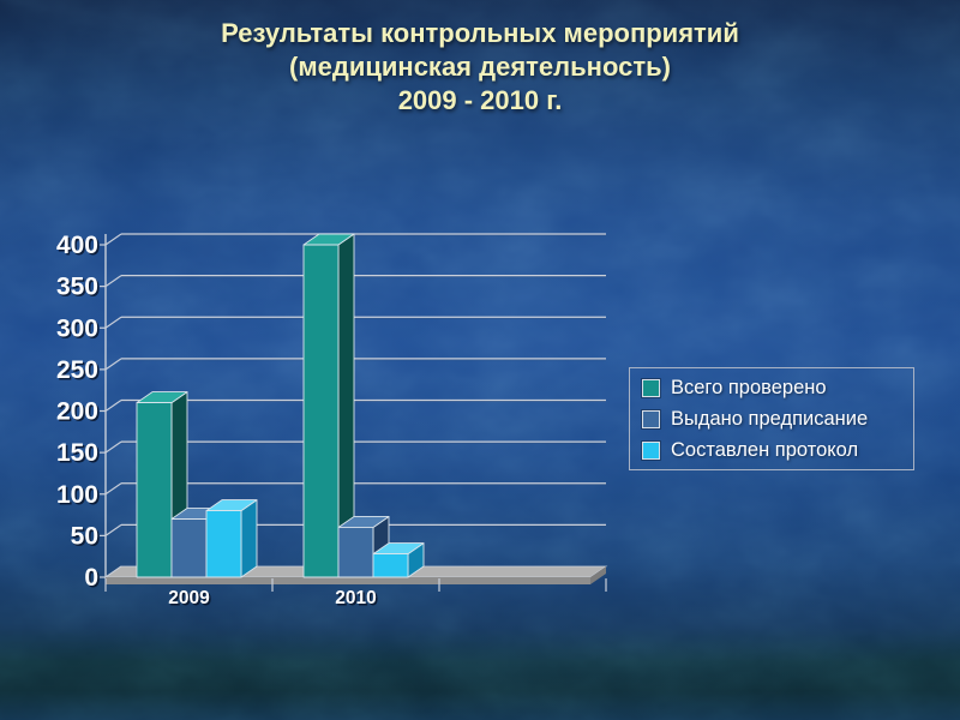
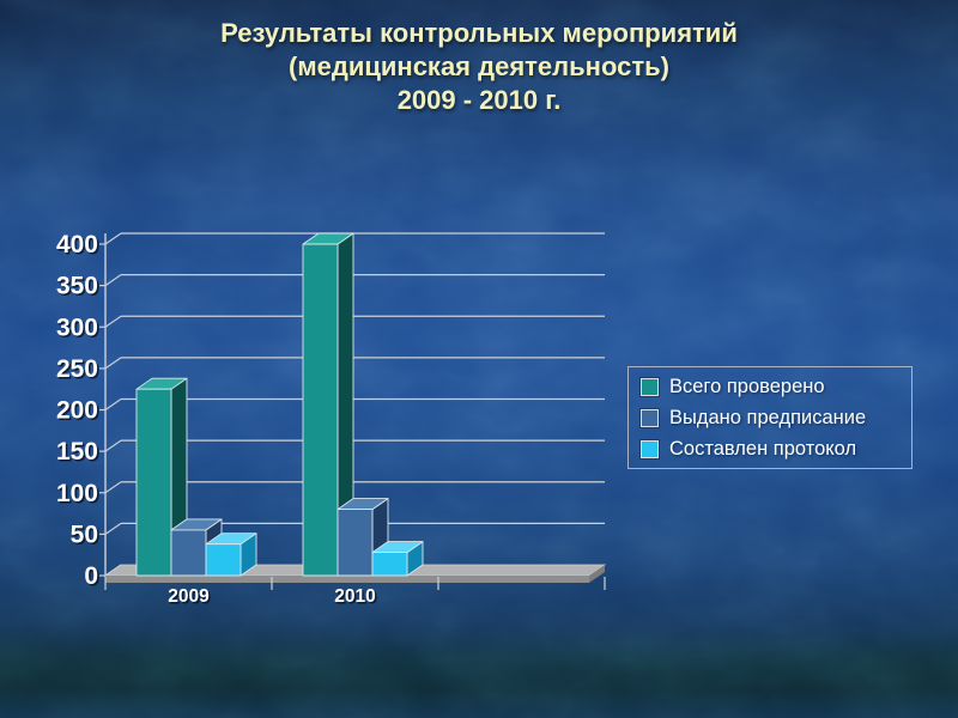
Всего проверено/2009: 210 -> 220
Выдано предписание/2009: 70 -> 60
Составлен протокол/2009: 80 -> 40
Выдано предписание/2010: 60 -> 80
